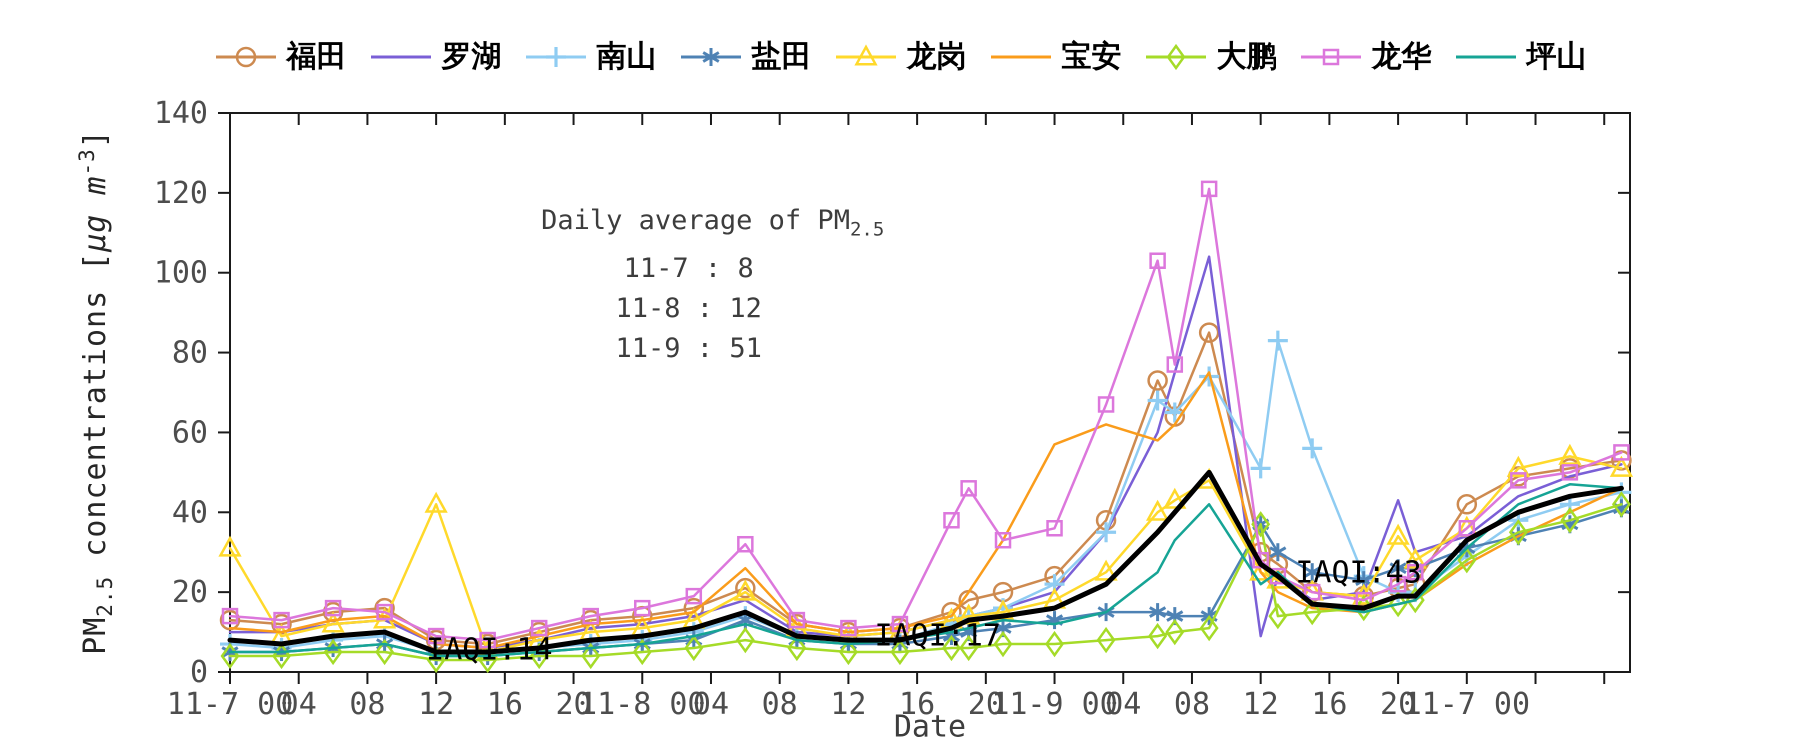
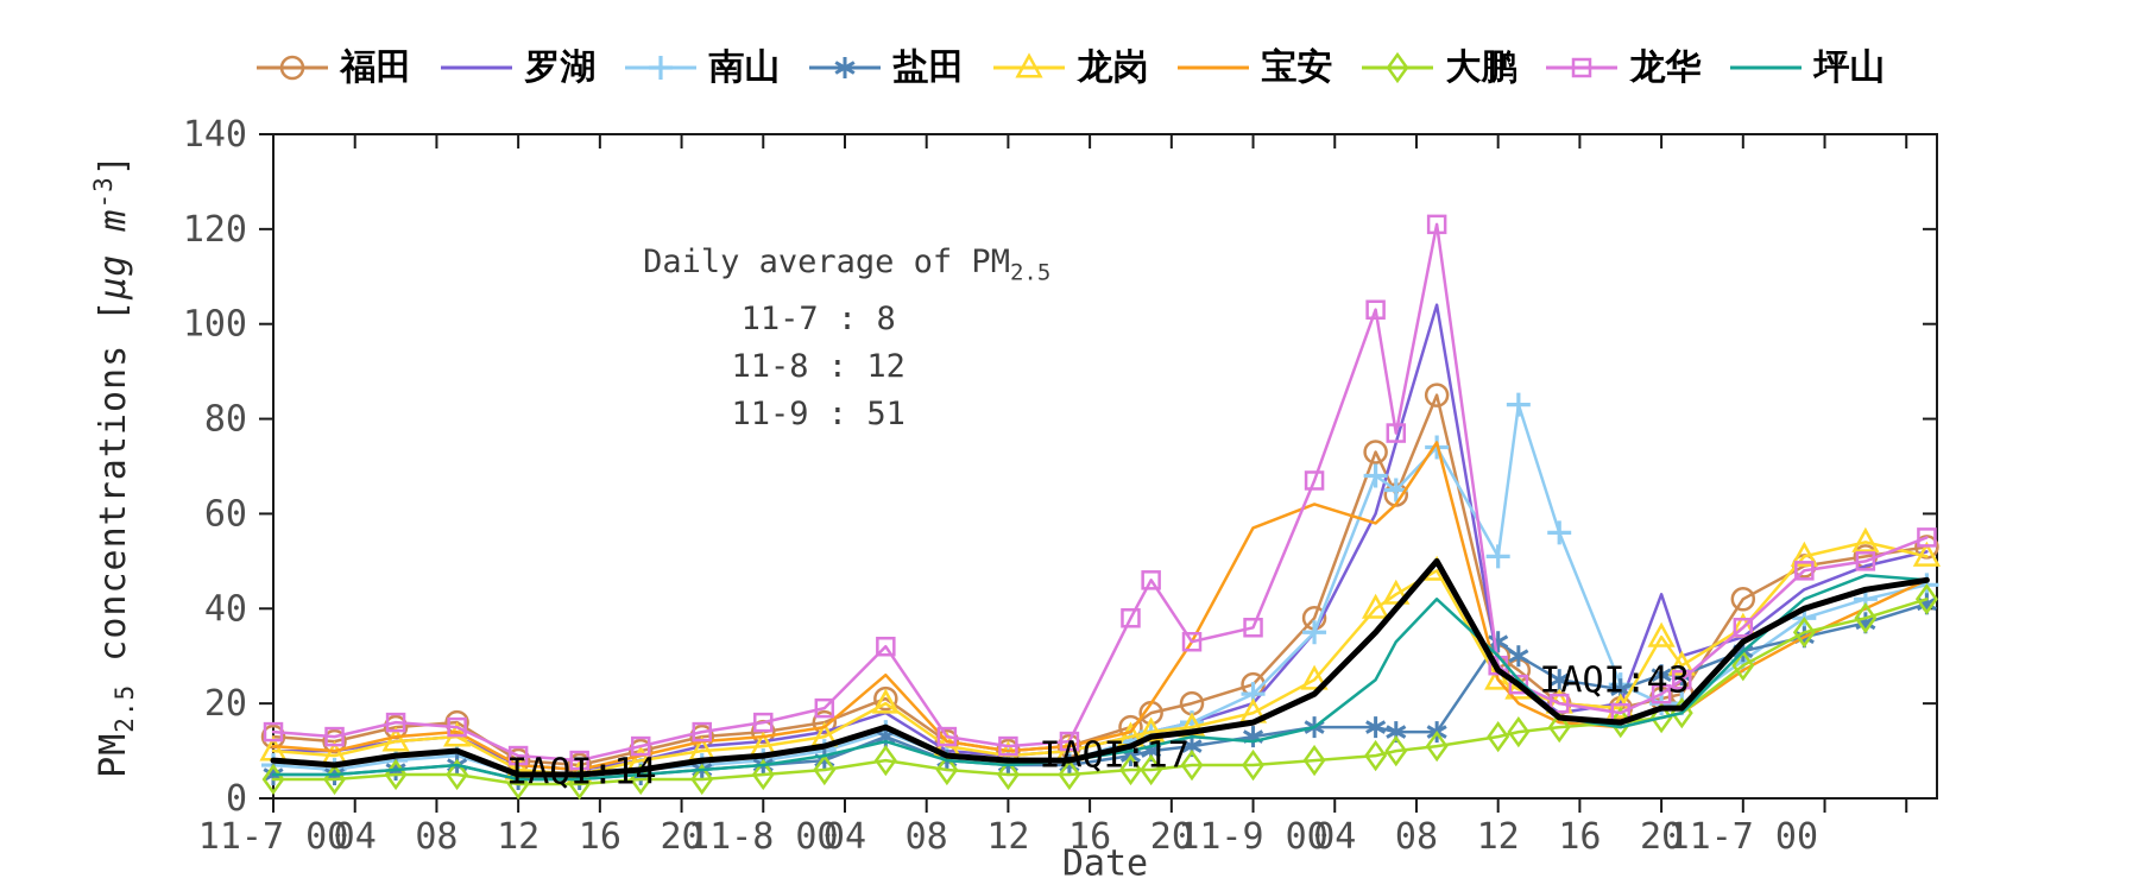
龙岗/0: 31 -> 10
龙岗/12: 42 -> 6
罗湖/60: 9 -> 28
盐田/60: 37 -> 33
大鹏/60: 37 -> 13
坪山/60: 22 -> 30
